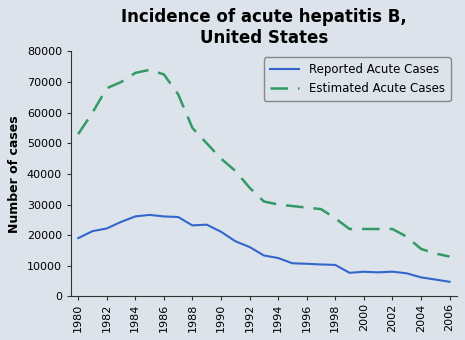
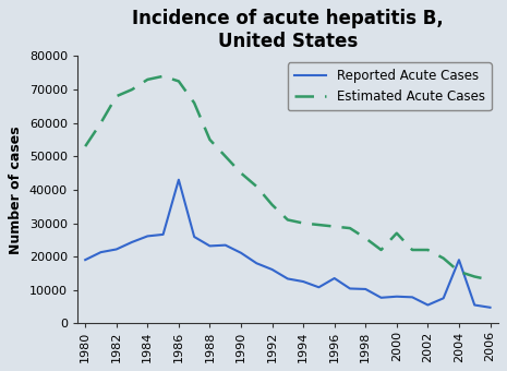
Reported Acute Cases/1986: 26100 -> 43000
Reported Acute Cases/1996: 10600 -> 13500
Estimated Acute Cases/2000: 22000 -> 27000
Reported Acute Cases/2002: 8100 -> 5500
Reported Acute Cases/2004: 6200 -> 19000
